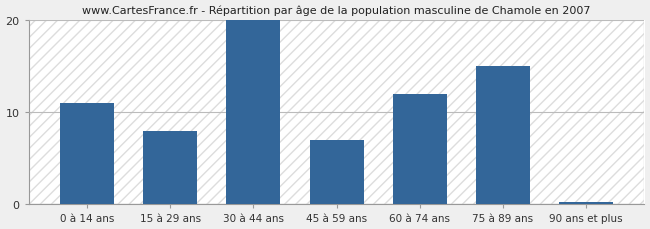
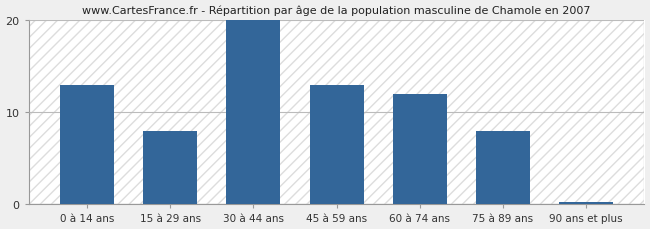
0 à 14 ans: 11.0 -> 13.0
45 à 59 ans: 7.0 -> 13.0
75 à 89 ans: 15.0 -> 8.0
